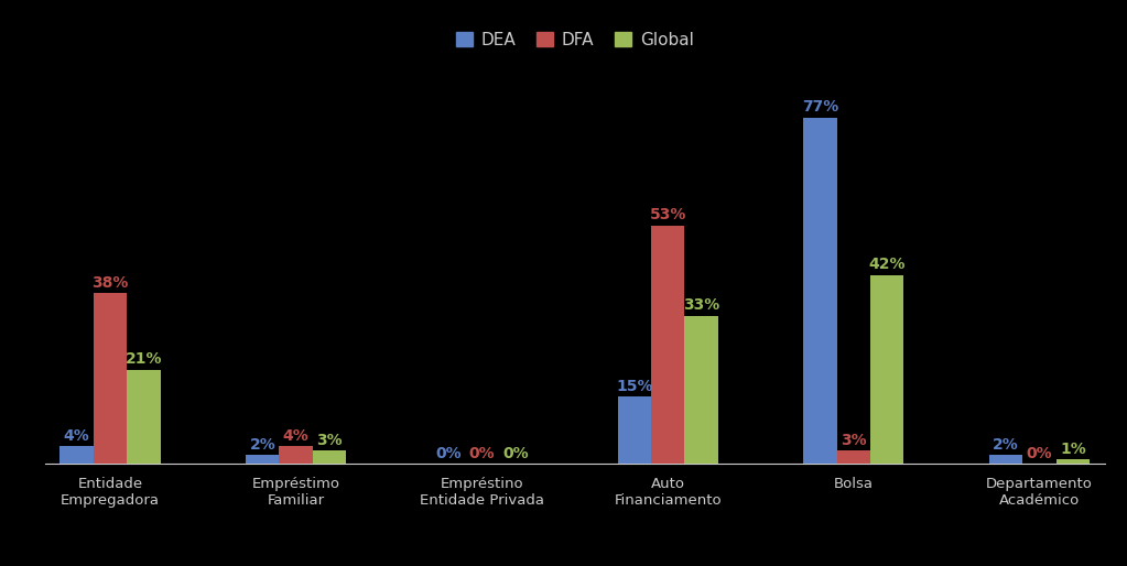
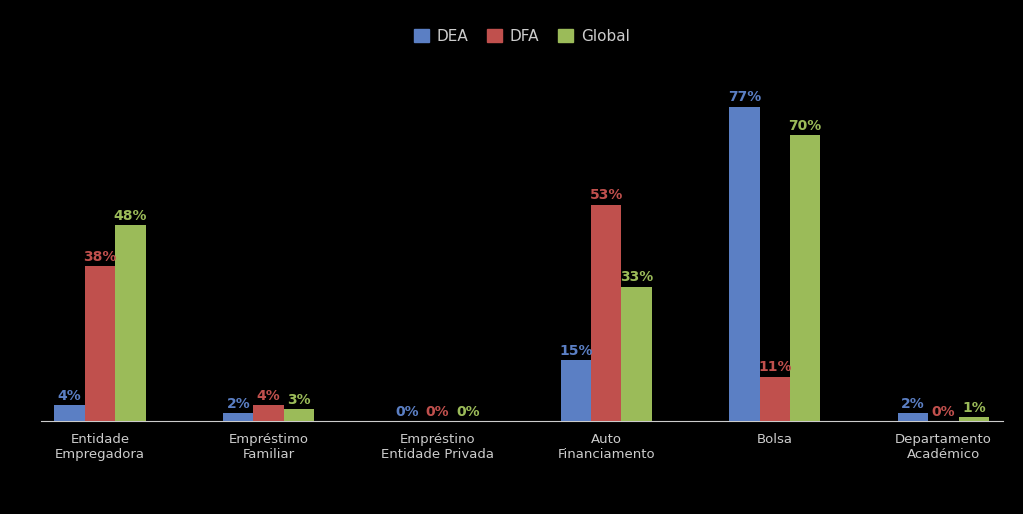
Global/Entidade Empregadora: 21% -> 48%
DFA/Bolsa: 3% -> 11%
Global/Bolsa: 42% -> 70%
